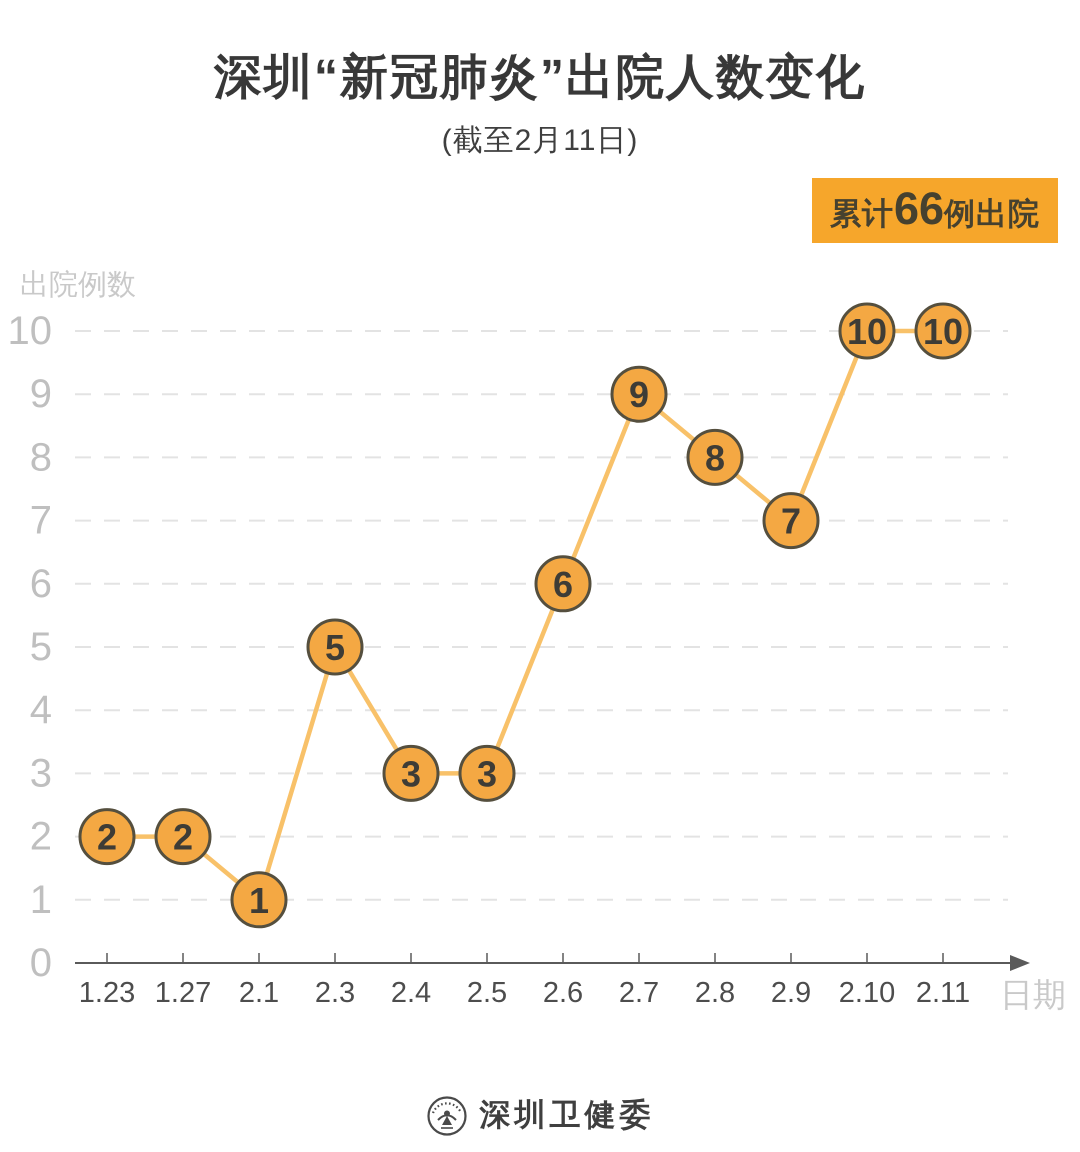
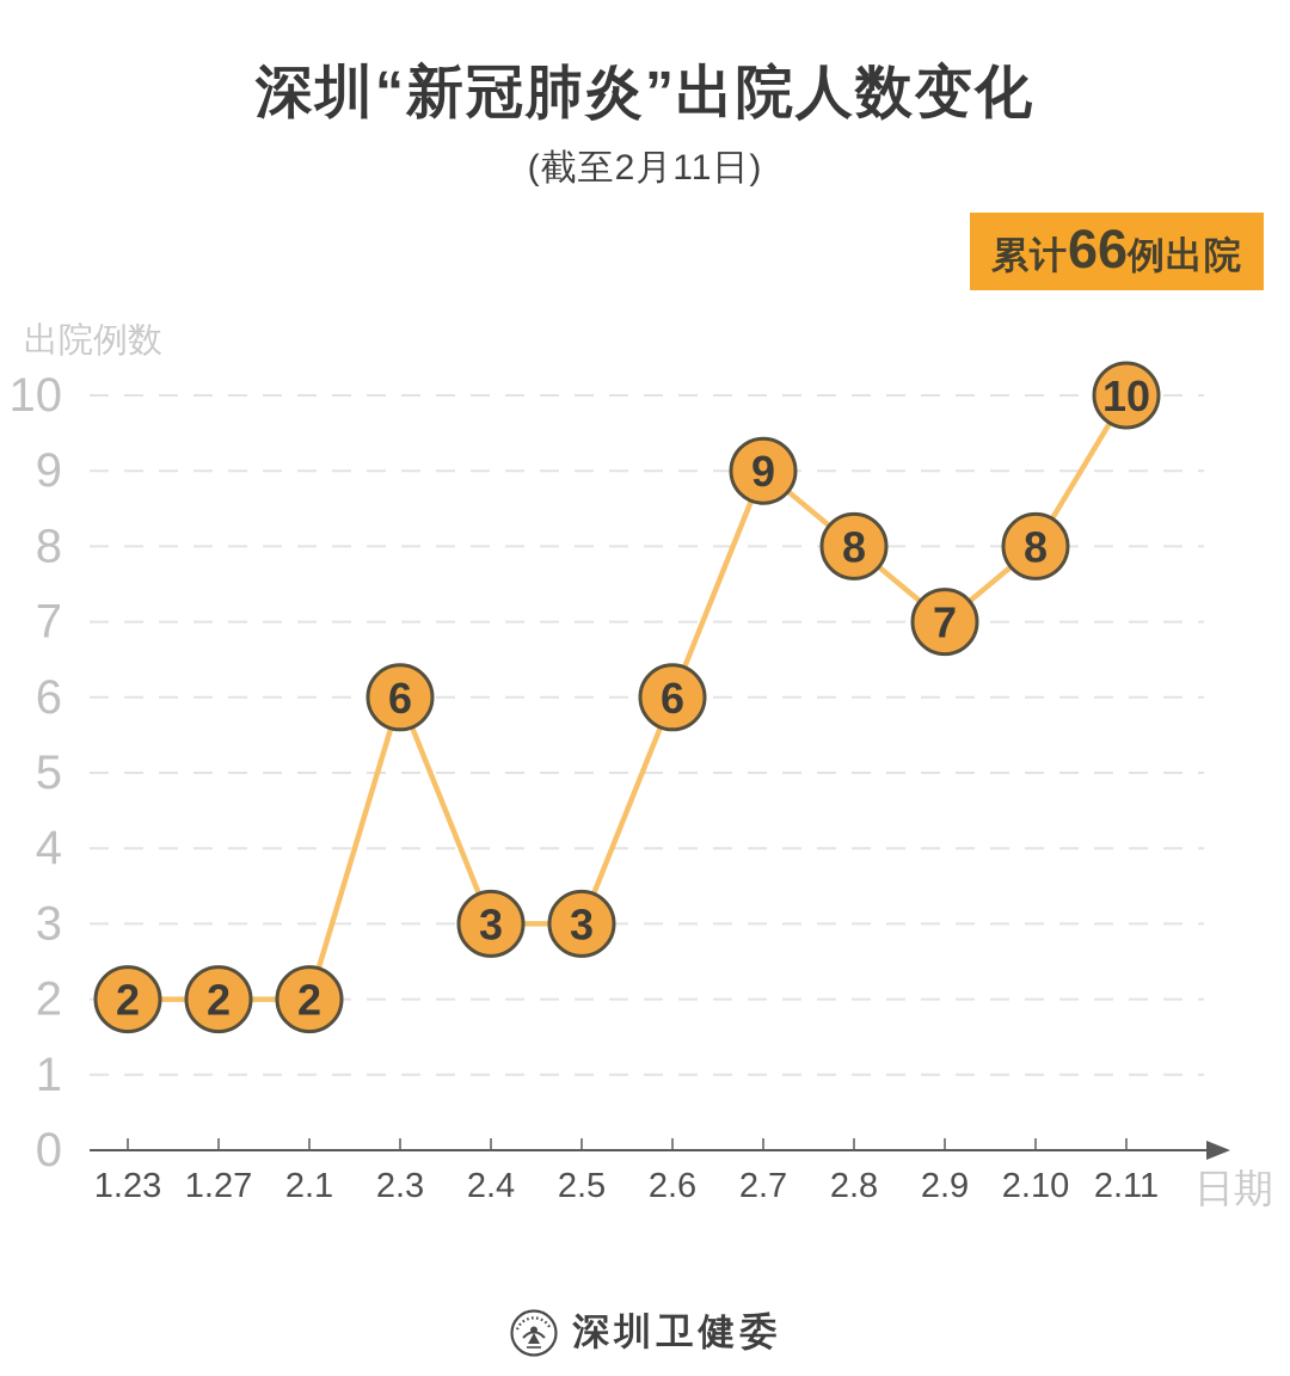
2.1: 1 -> 2
2.3: 5 -> 6
2.10: 10 -> 8
